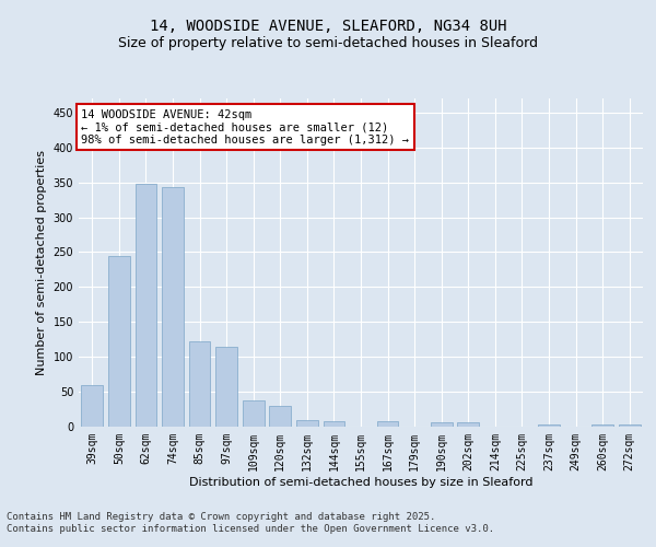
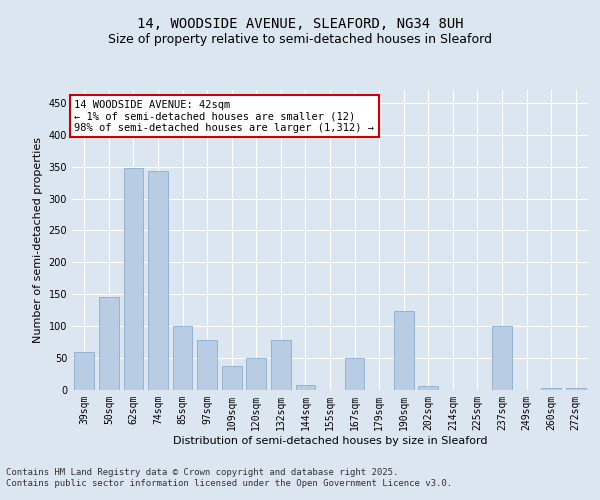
50sqm: 244 -> 146
85sqm: 122 -> 100
97sqm: 115 -> 78
120sqm: 30 -> 50
132sqm: 9 -> 78
167sqm: 8 -> 50
190sqm: 7 -> 124
237sqm: 3 -> 100
